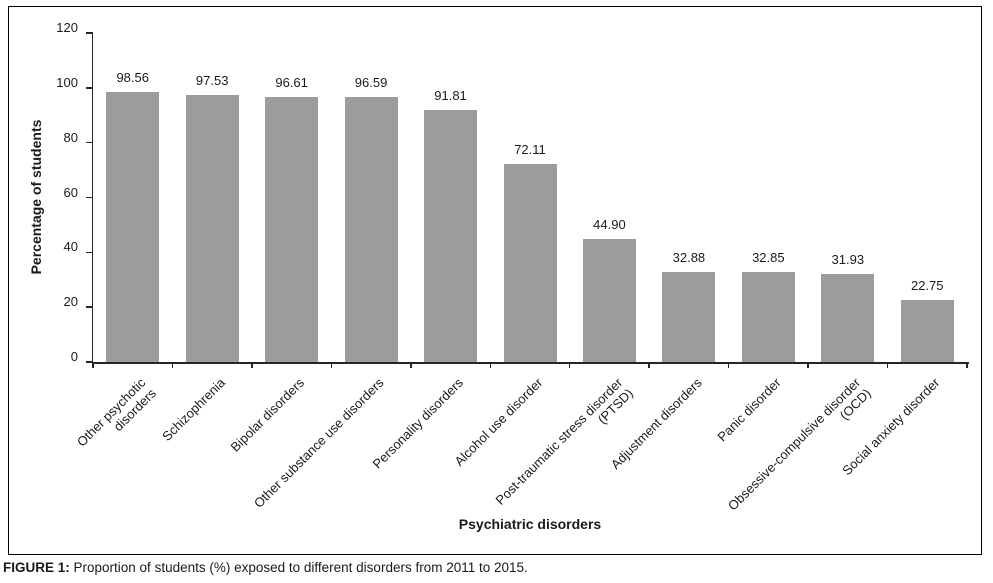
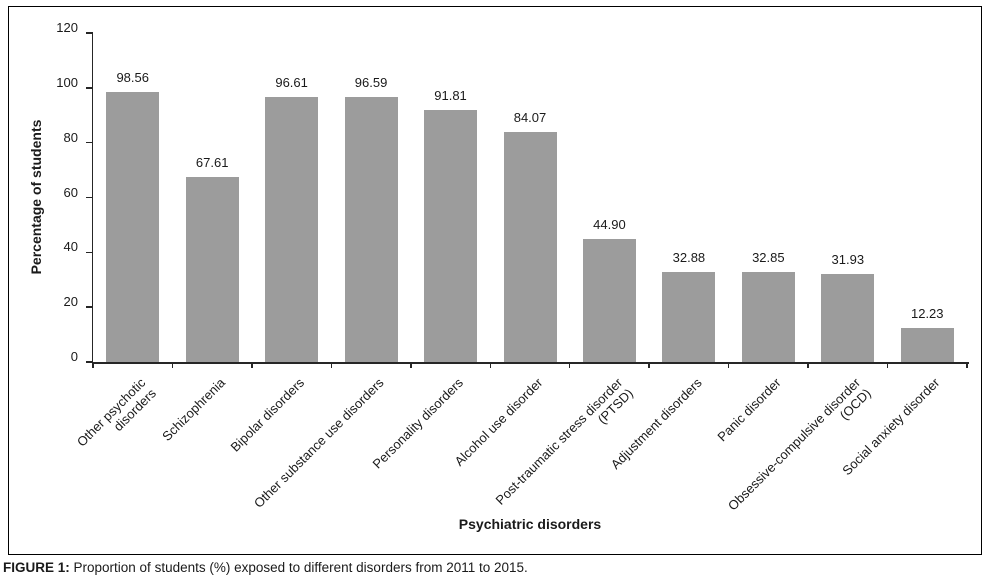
Schizophrenia: 97.53 -> 67.61
Alcohol use disorder: 72.11 -> 84.07
Social anxiety disorder: 22.75 -> 12.23
